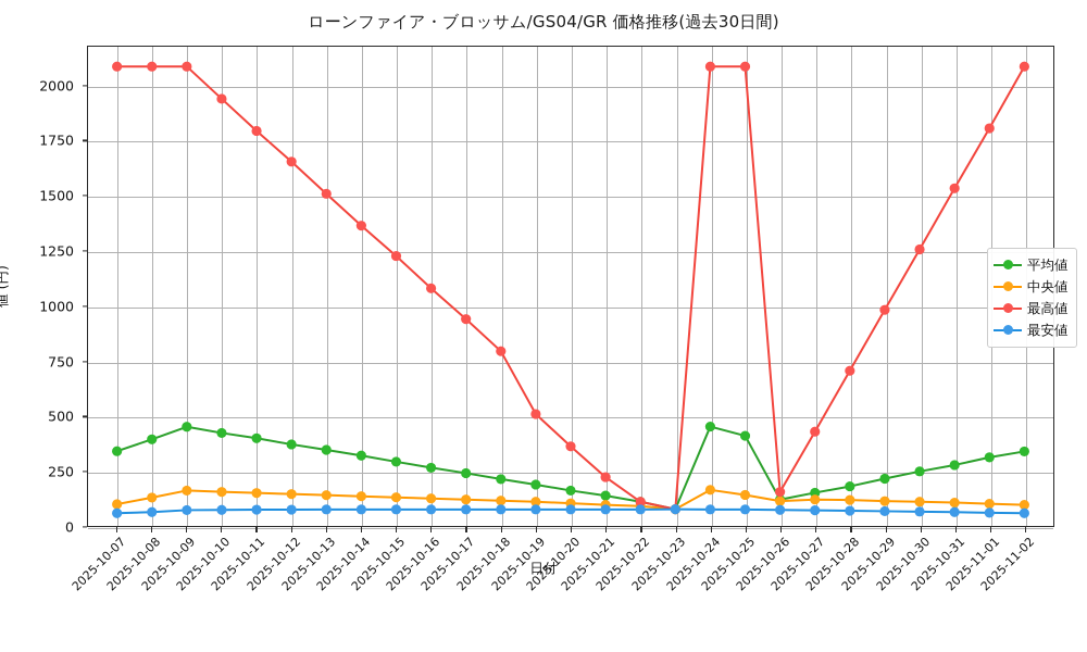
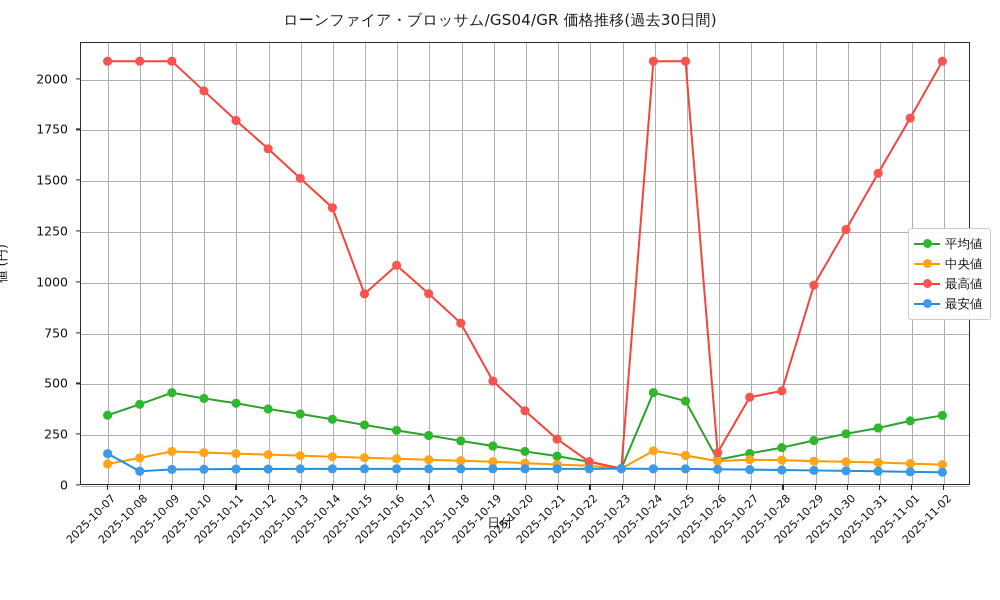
最安値/2025-10-07: 60 -> 150
最高値/2025-10-15: 1230 -> 940
最高値/2025-10-28: 710 -> 460
